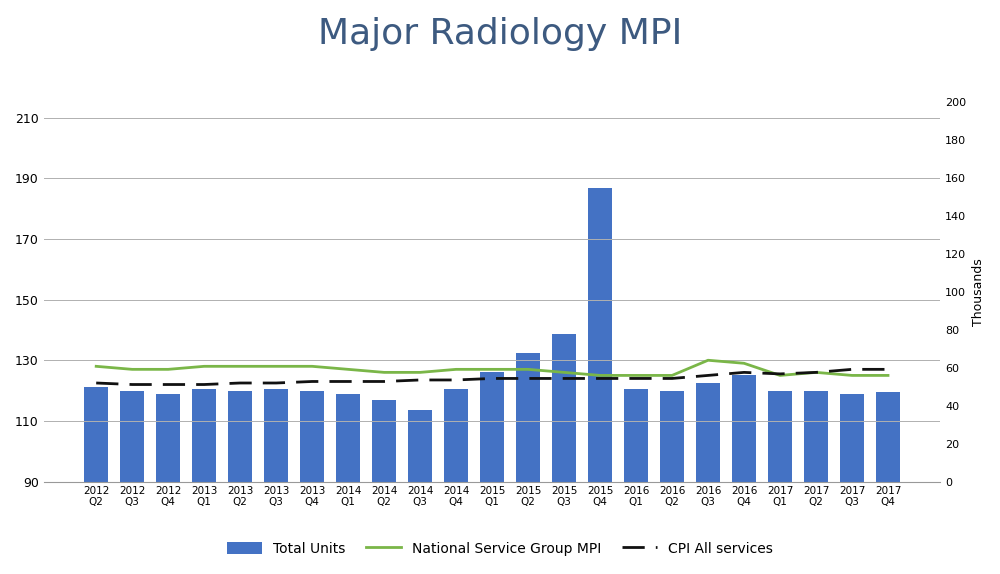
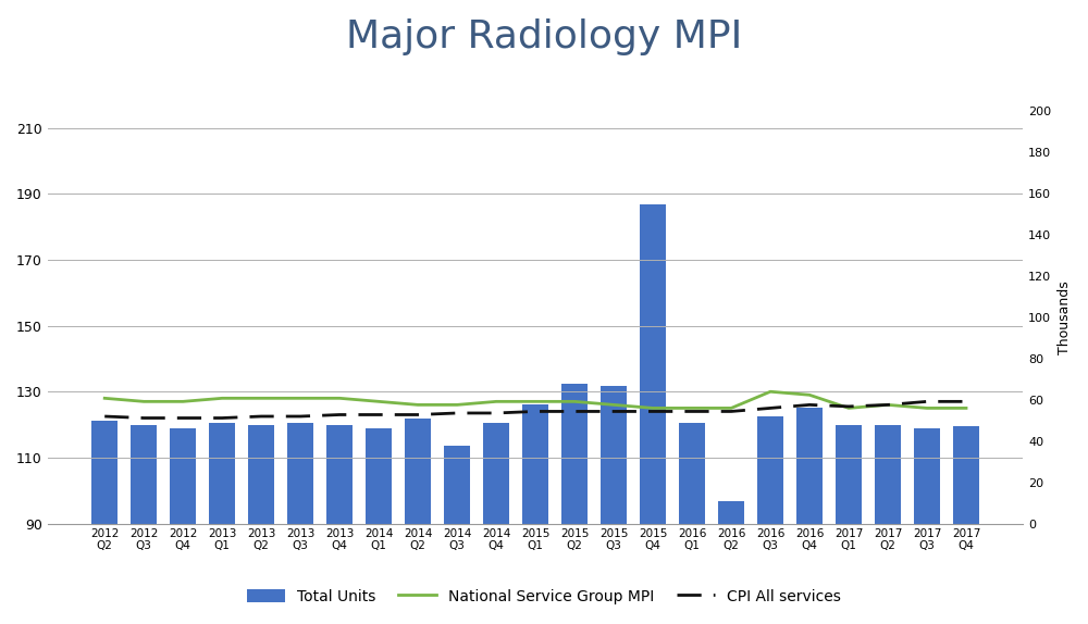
Total Units/2014 Q2: 43 -> 51
Total Units/2015 Q3: 78 -> 67
Total Units/2016 Q2: 48 -> 11
